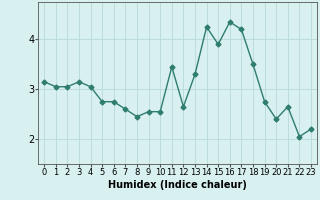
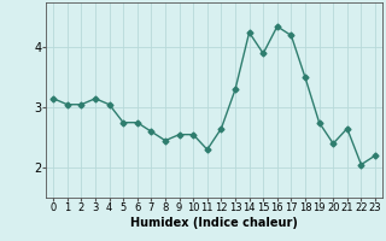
11: 3.45 -> 2.30
